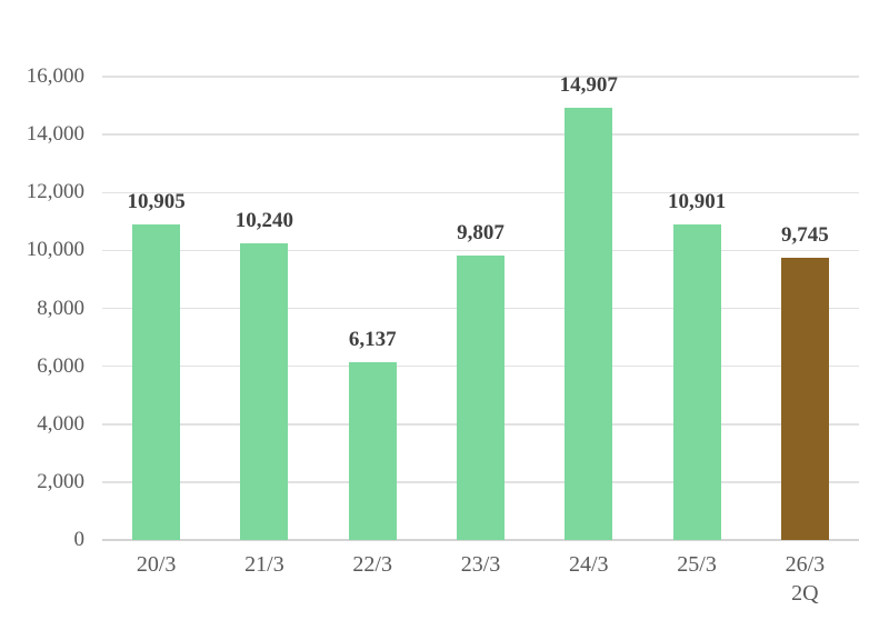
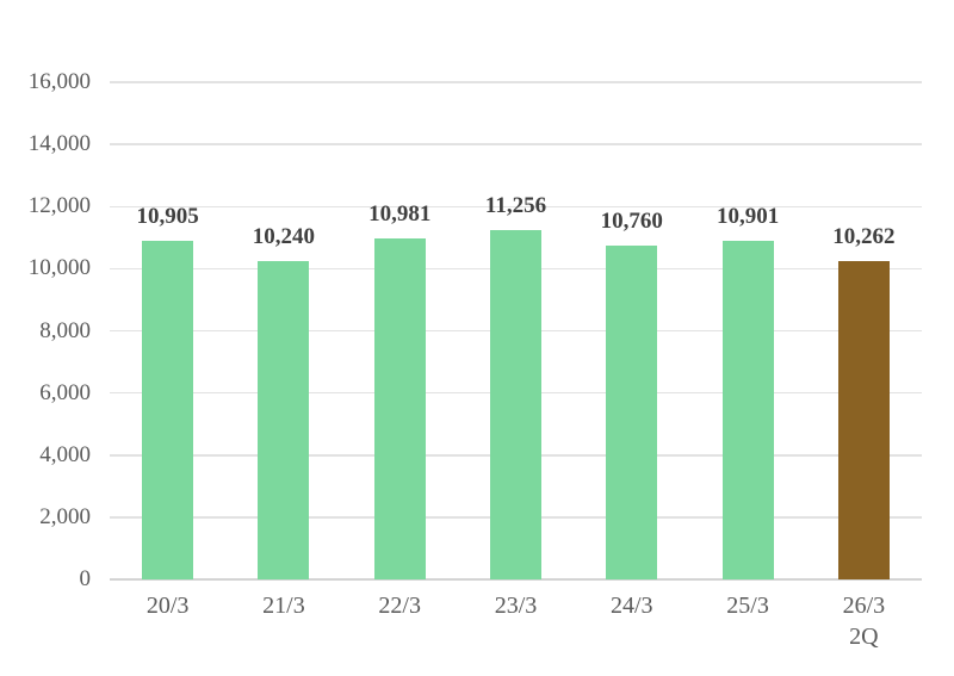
22/3: 6,137 -> 10,981
23/3: 9,807 -> 11,256
24/3: 14,907 -> 10,760
26/3 2Q: 9,745 -> 10,262
